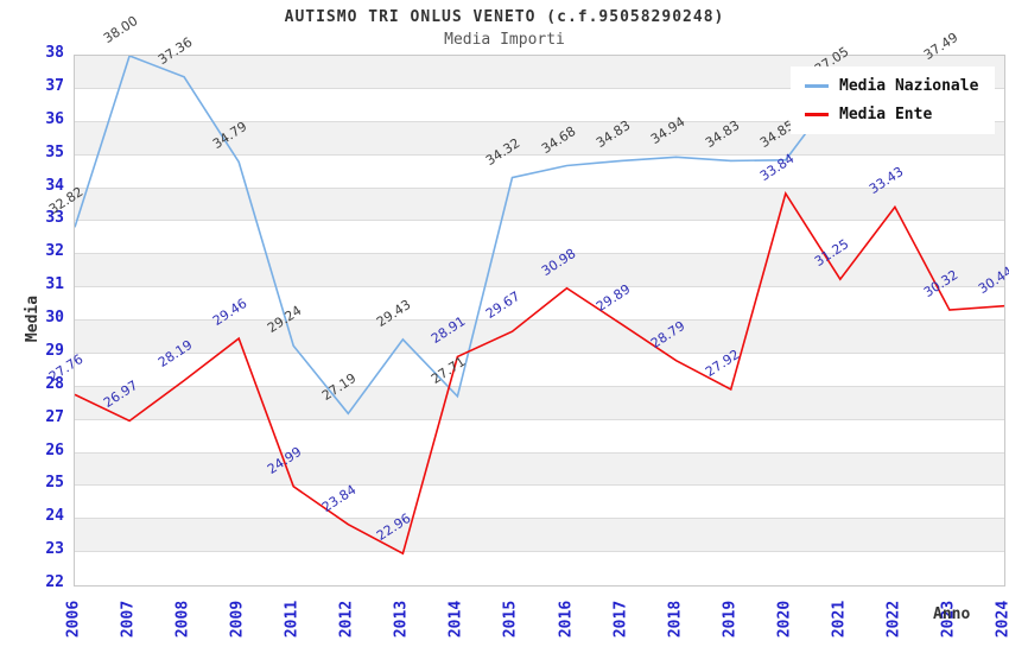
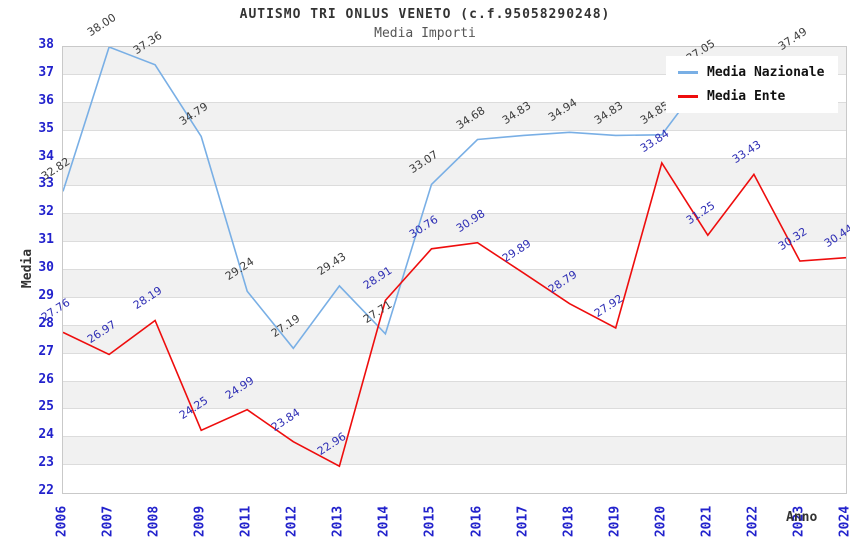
Media Ente/2009: 29.46 -> 24.25
Media Nazionale/2015: 34.32 -> 33.07
Media Ente/2015: 29.67 -> 30.76
